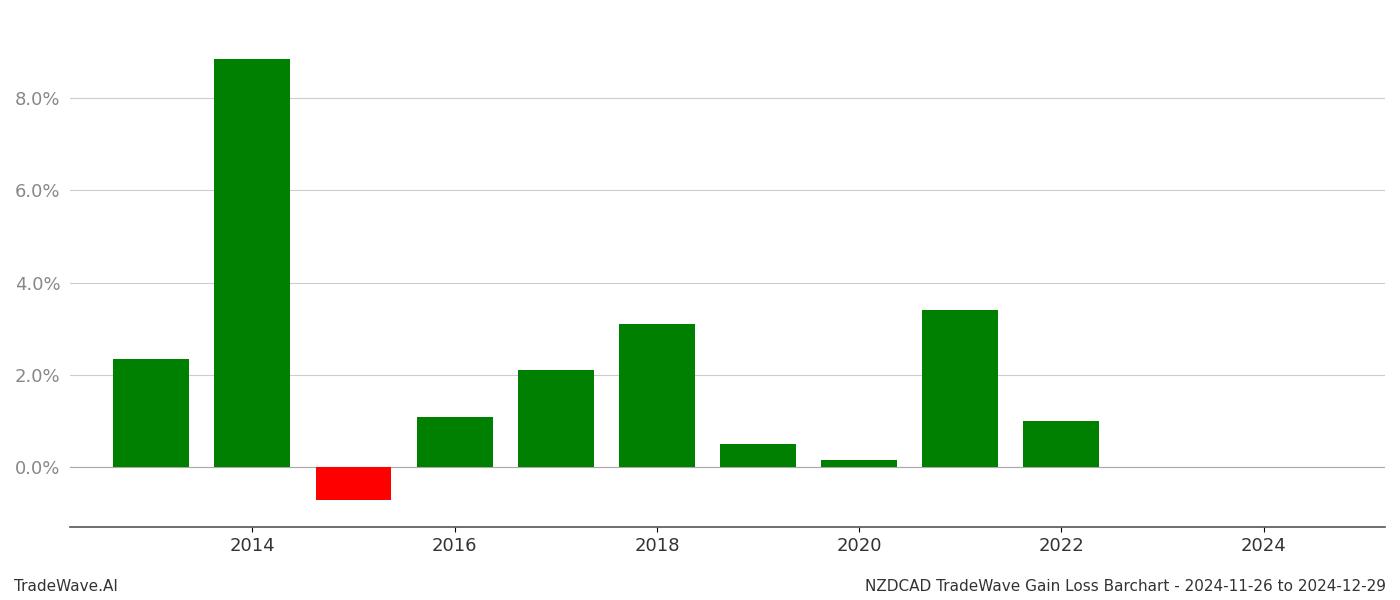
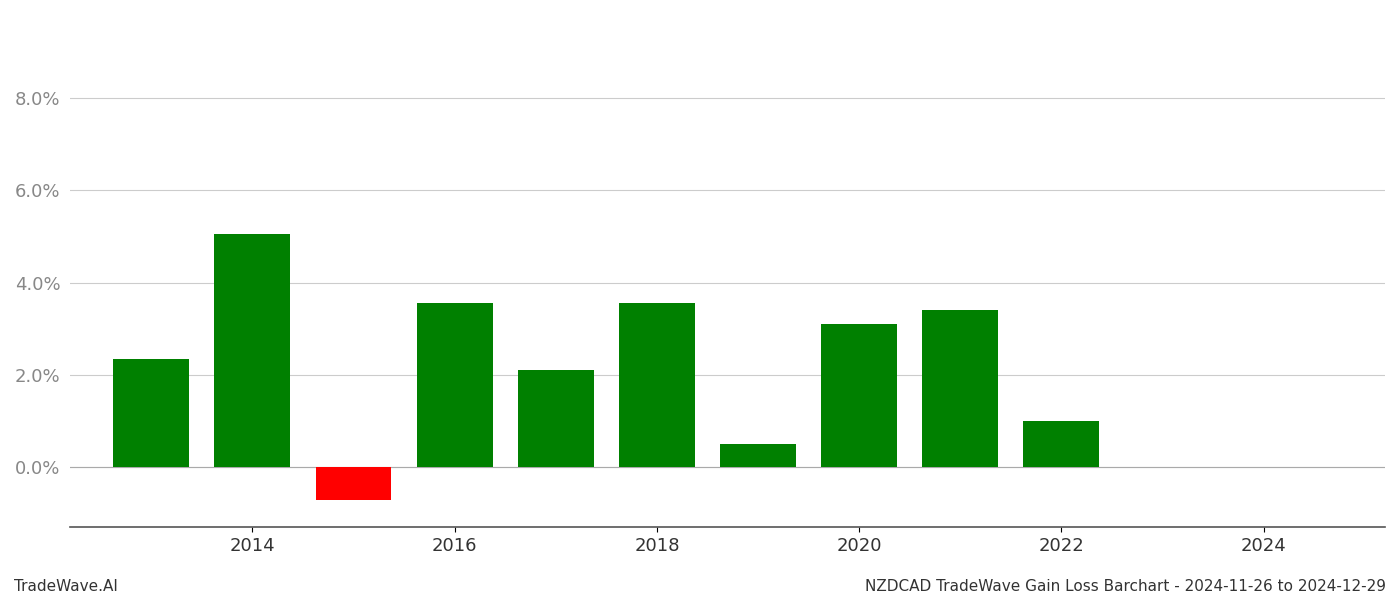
2014: 8.85% -> 5.05%
2016: 1.10% -> 3.55%
2018: 3.10% -> 3.55%
2020: 0.15% -> 3.10%
